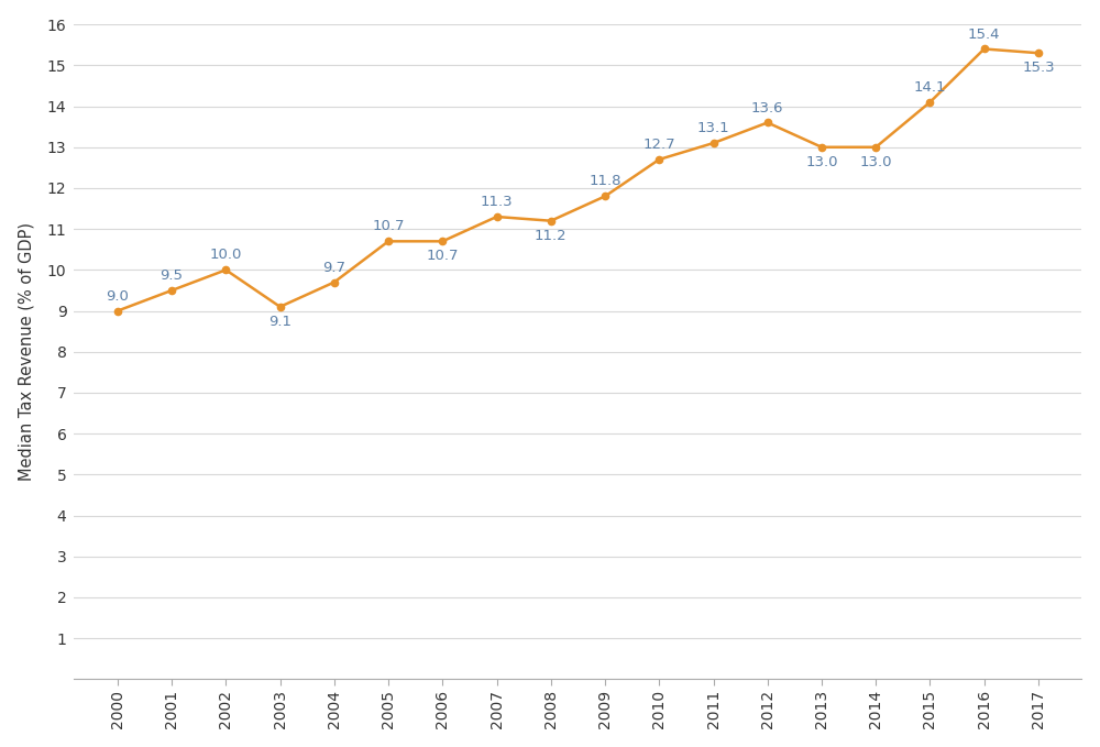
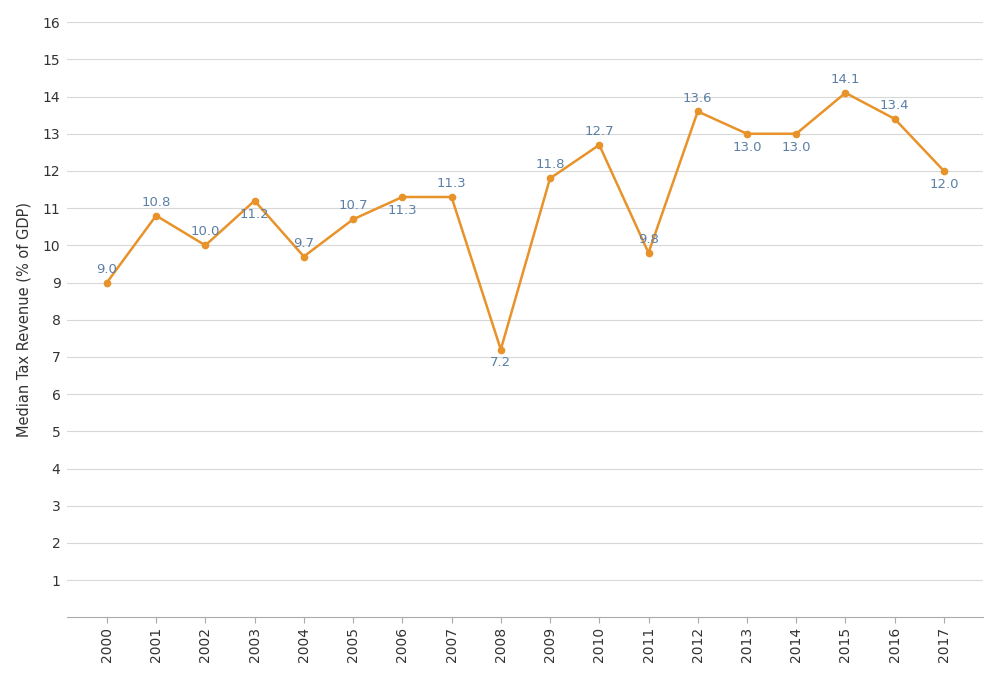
2001: 9.5 -> 10.8
2003: 9.1 -> 11.2
2006: 10.7 -> 11.3
2008: 11.2 -> 7.2
2011: 13.1 -> 9.8
2016: 15.4 -> 13.4
2017: 15.3 -> 12.0
